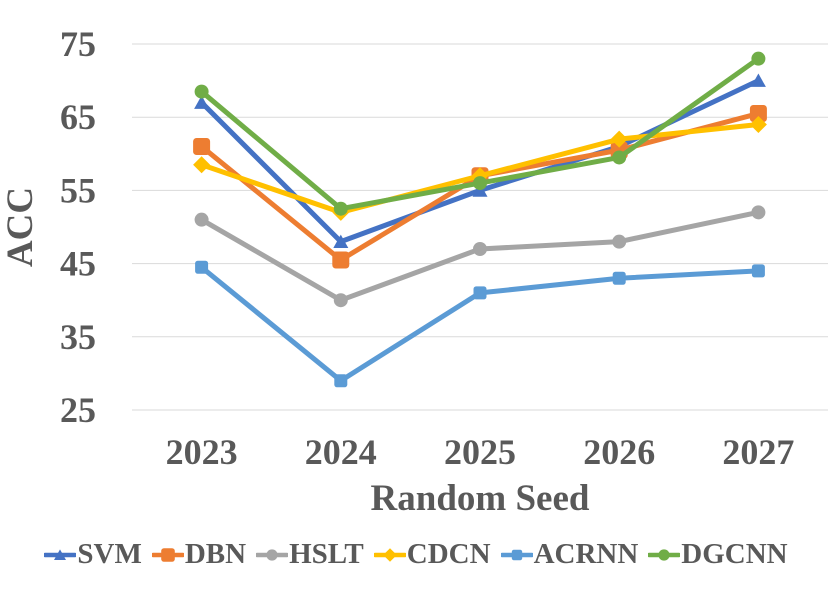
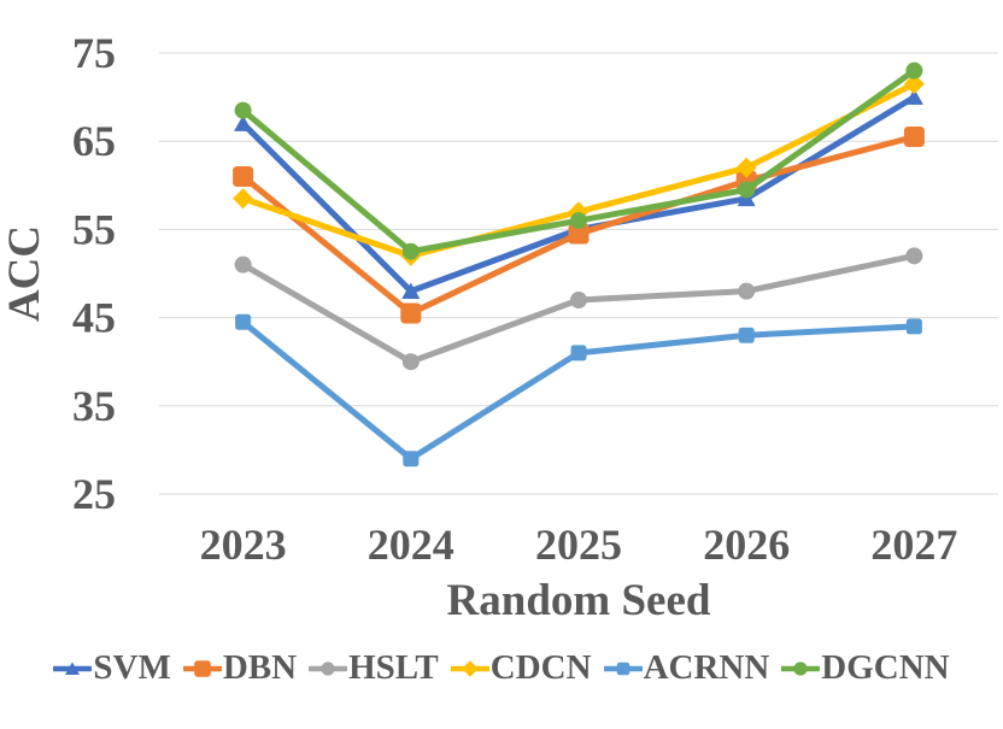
DBN/2025: 57 -> 54
SVM/2026: 61 -> 58
CDCN/2027: 64 -> 72
